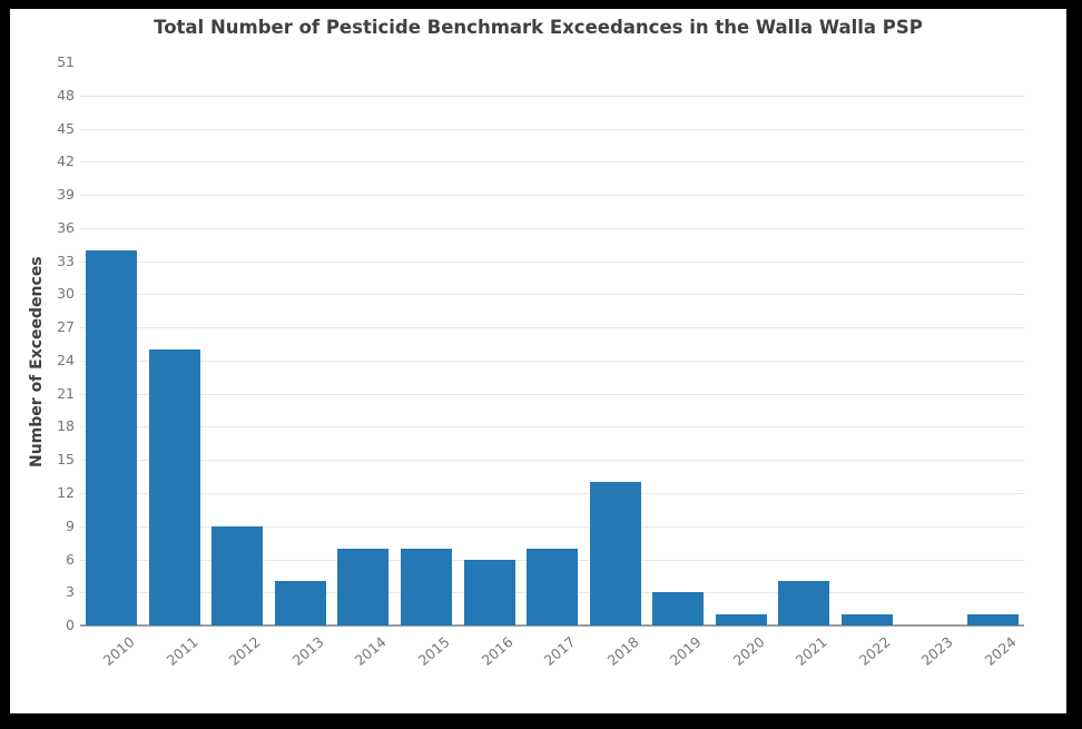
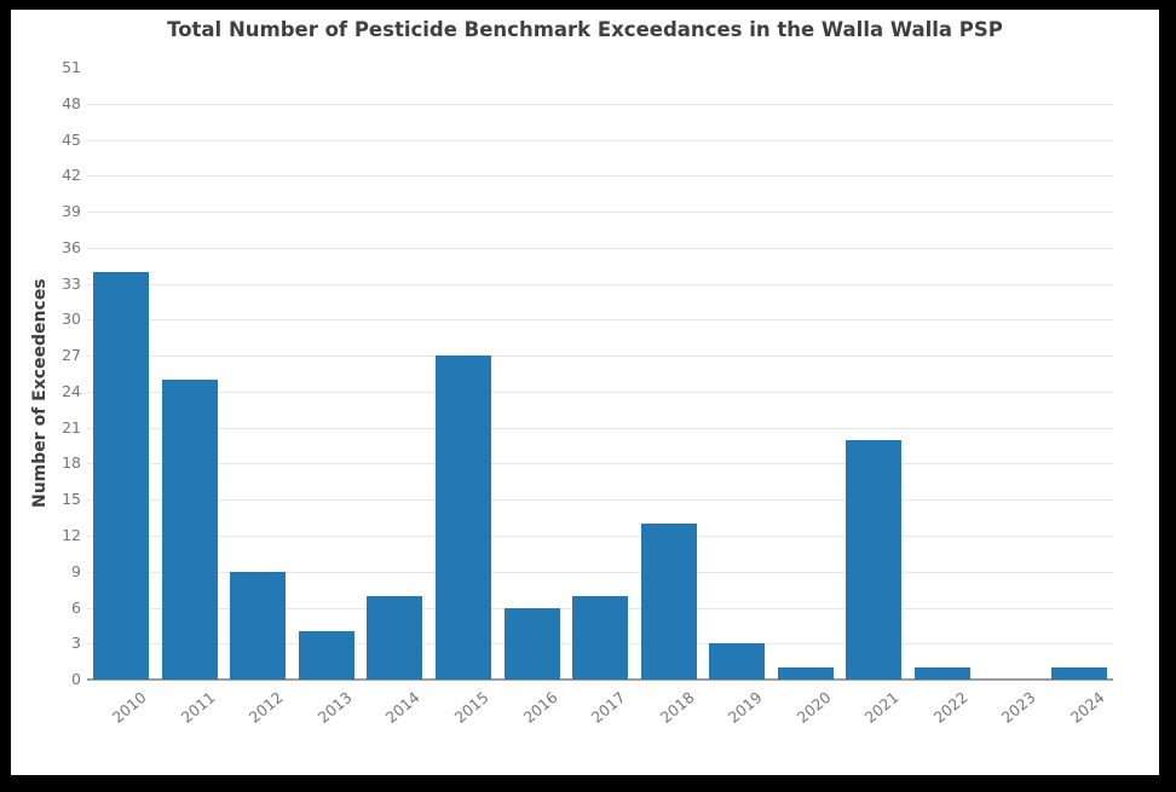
2015: 7 -> 27
2021: 4 -> 20
